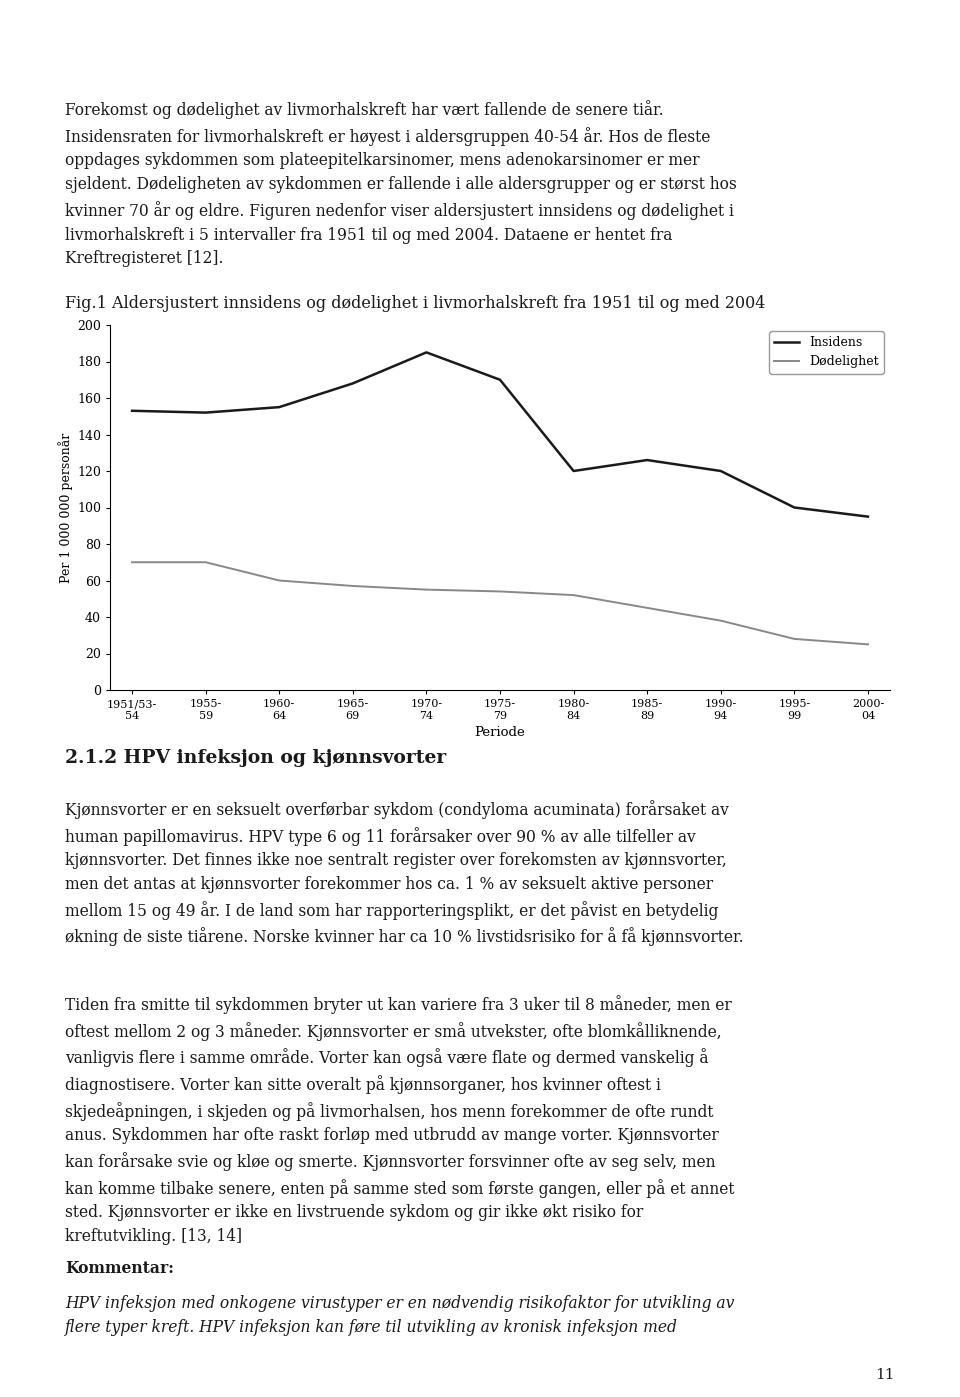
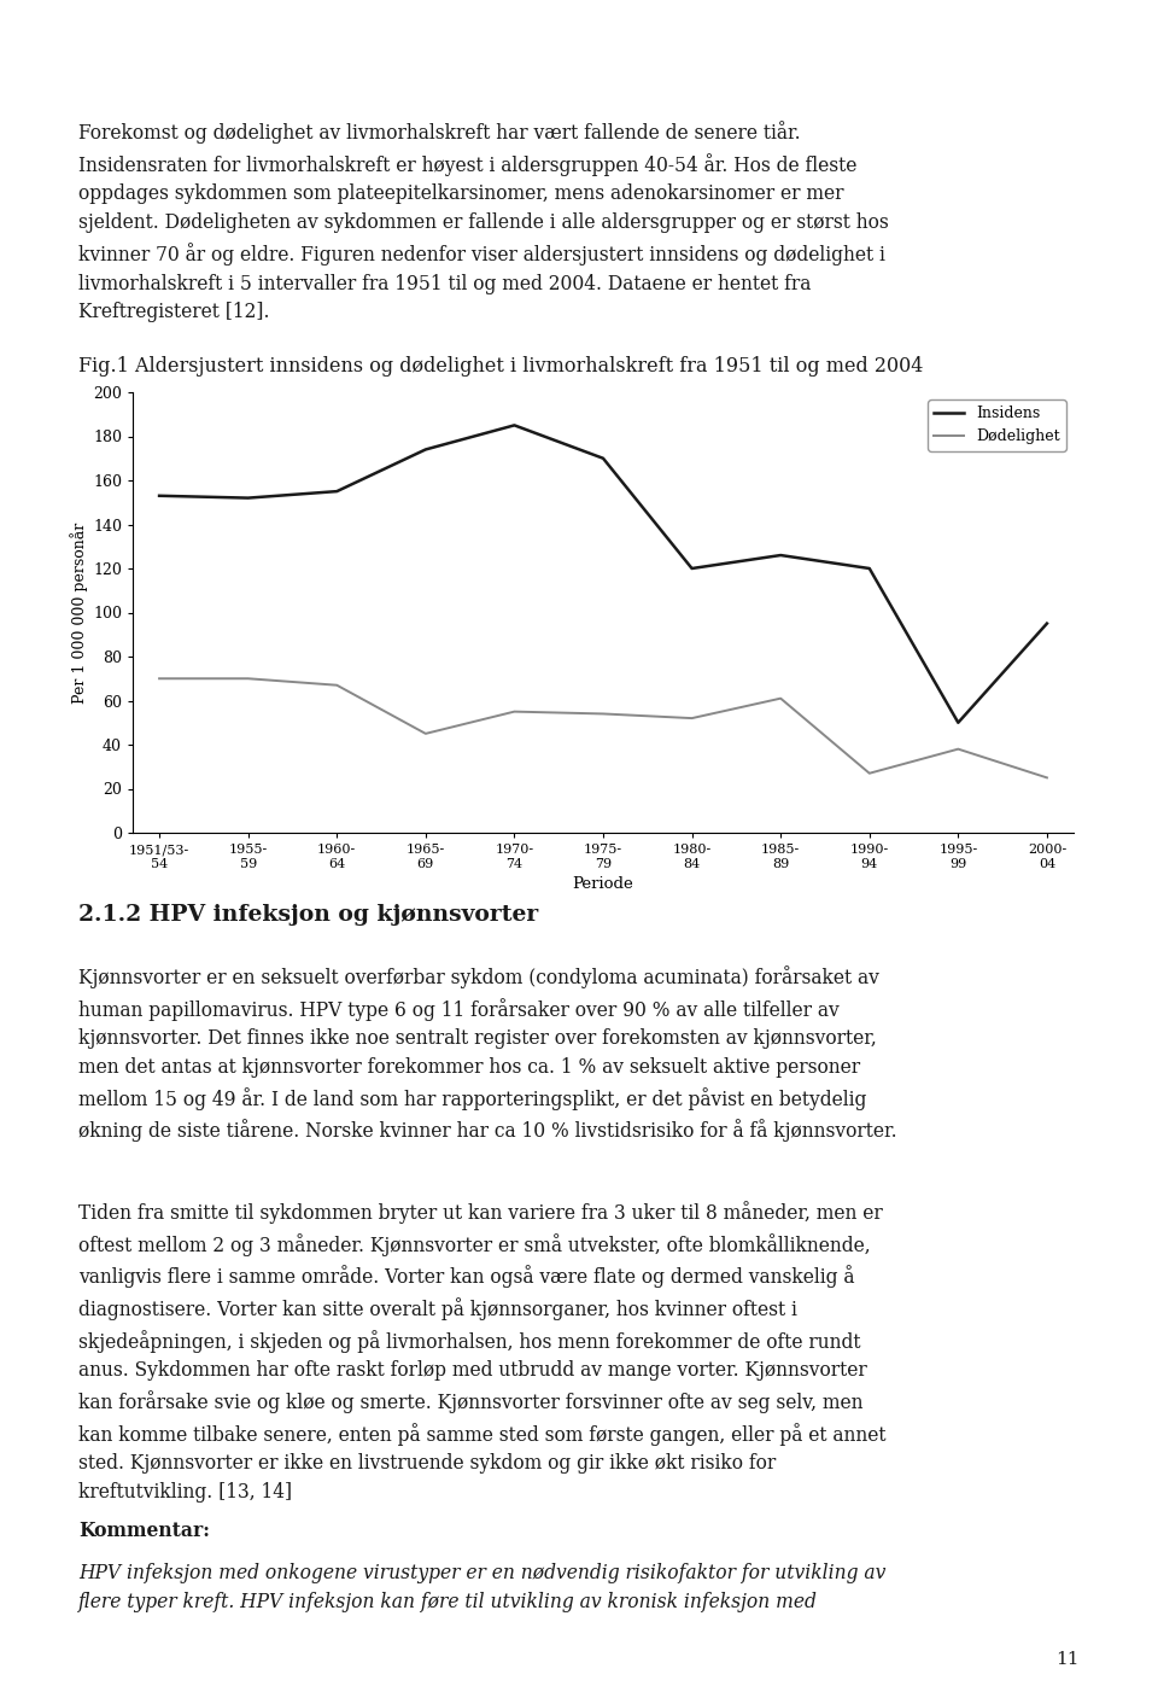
Dødelighet/1960- 64: 60 -> 67
Insidens/1965- 69: 168 -> 174
Dødelighet/1965- 69: 57 -> 45
Dødelighet/1985- 89: 45 -> 61
Dødelighet/1990- 94: 38 -> 27
Insidens/1995- 99: 100 -> 50
Dødelighet/1995- 99: 28 -> 38
